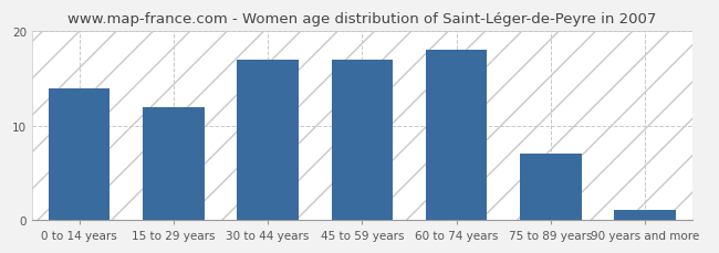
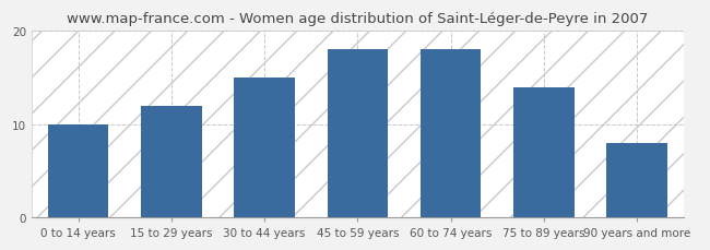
0 to 14 years: 14 -> 10
30 to 44 years: 17 -> 15
45 to 59 years: 17 -> 18
75 to 89 years: 7 -> 14
90 years and more: 1 -> 8
